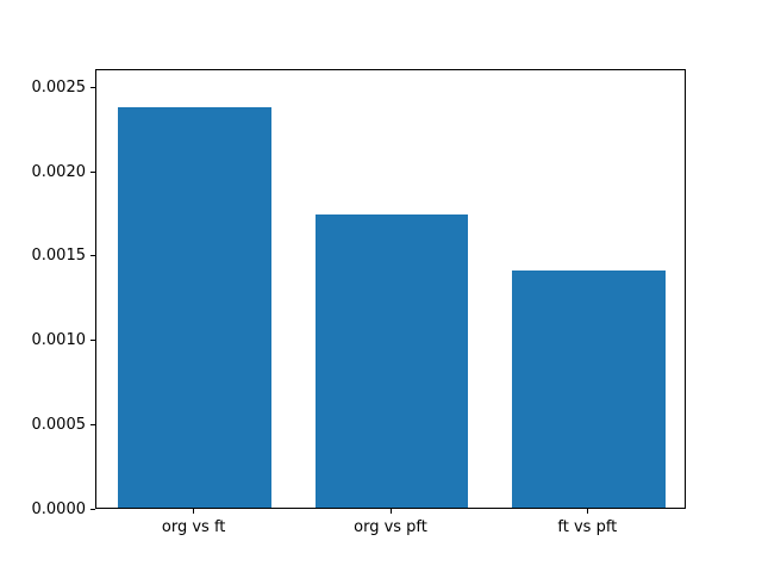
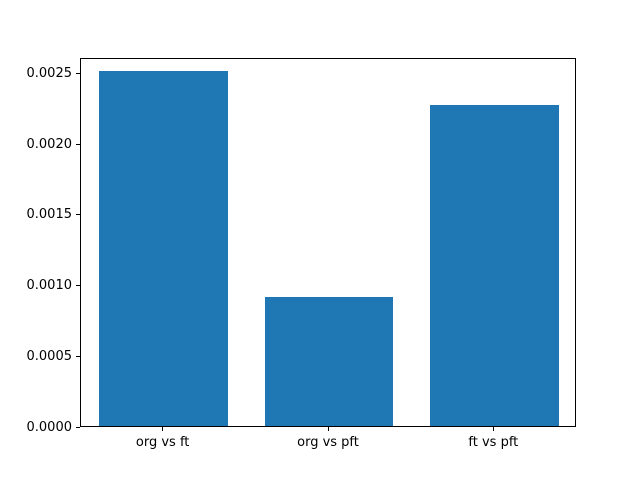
org vs ft: 0.00238 -> 0.00251
org vs pft: 0.00174 -> 0.00091
ft vs pft: 0.00141 -> 0.00227
